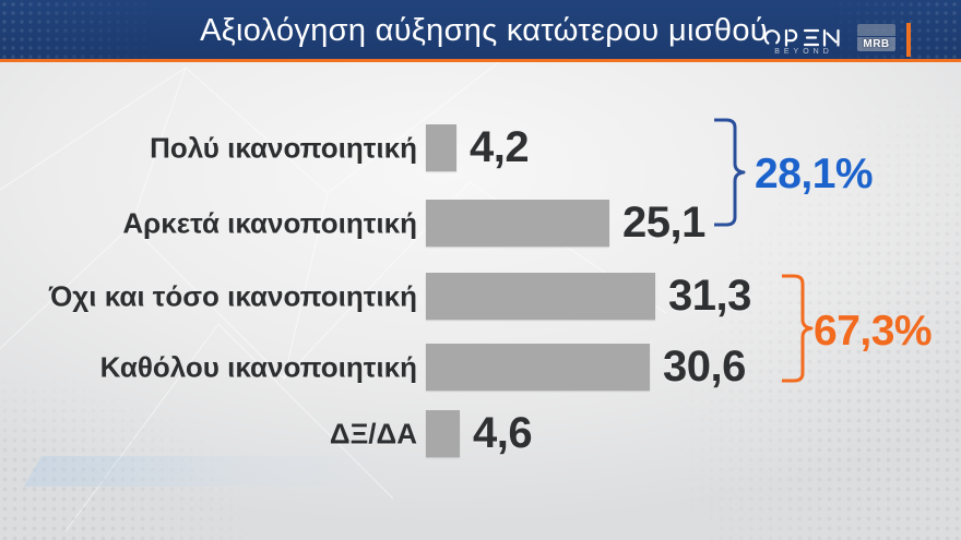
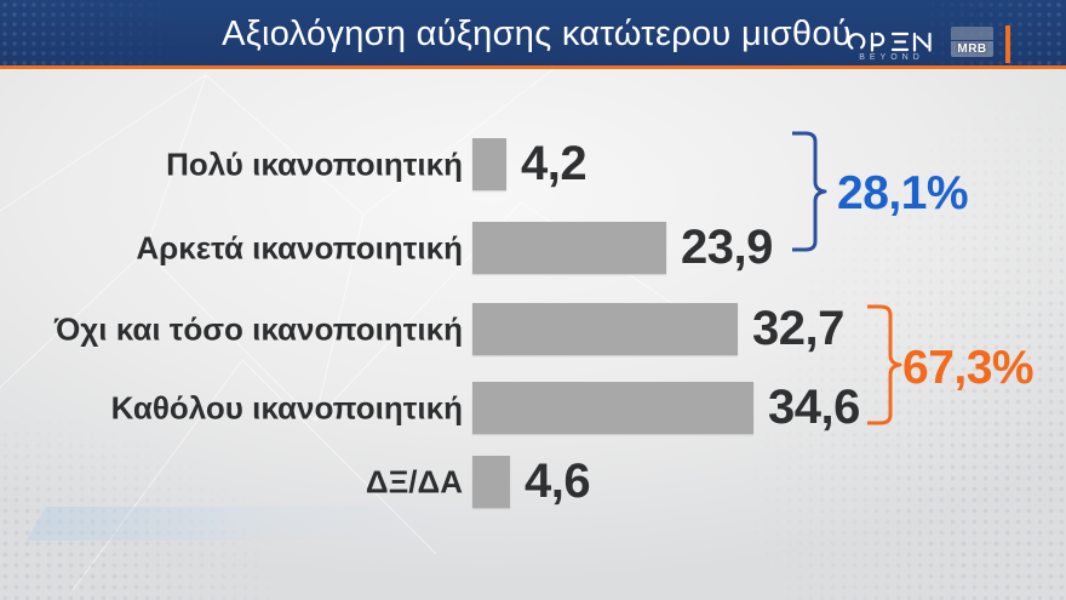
Αρκετά ικανοποιητική: 25,1 -> 23,9
Όχι και τόσο ικανοποιητική: 31,3 -> 32,7
Καθόλου ικανοποιητική: 30,6 -> 34,6
